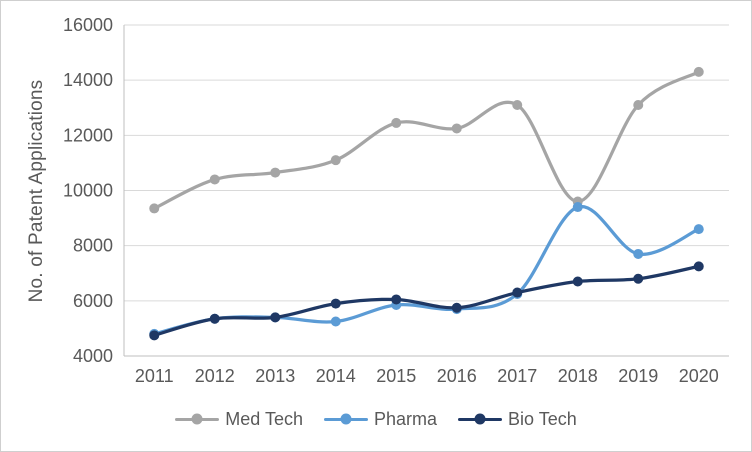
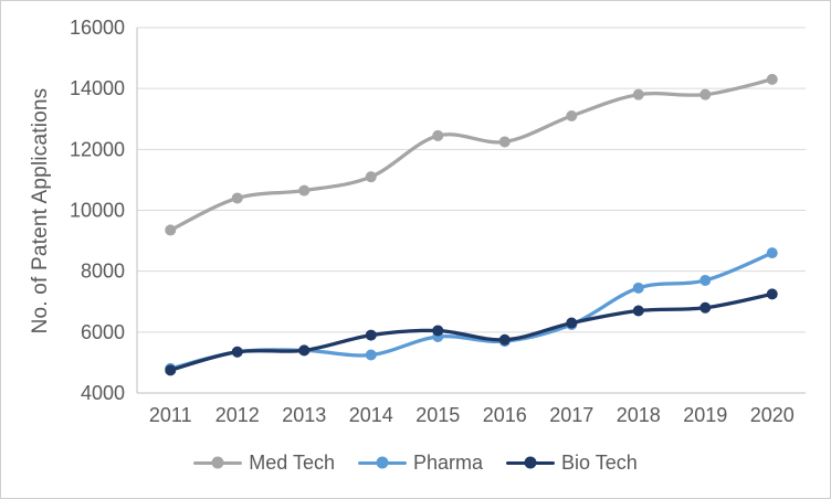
Med Tech/2018: 9600 -> 13800
Pharma/2018: 9400 -> 7400
Med Tech/2019: 13100 -> 13800
